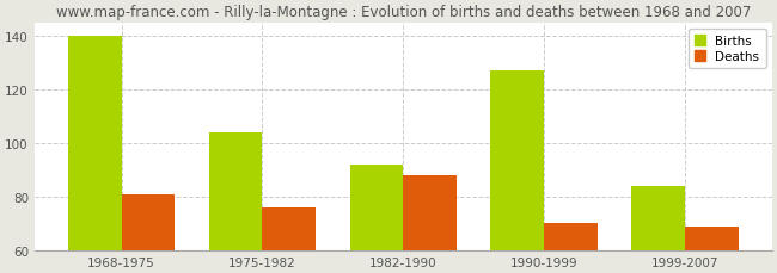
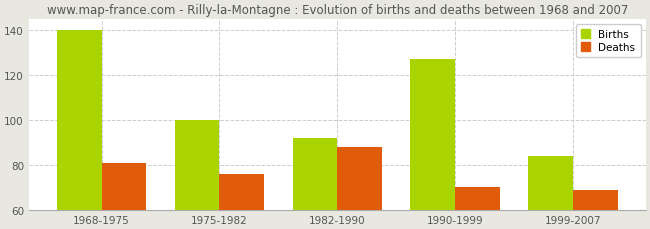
Births/1975-1982: 104 -> 100
